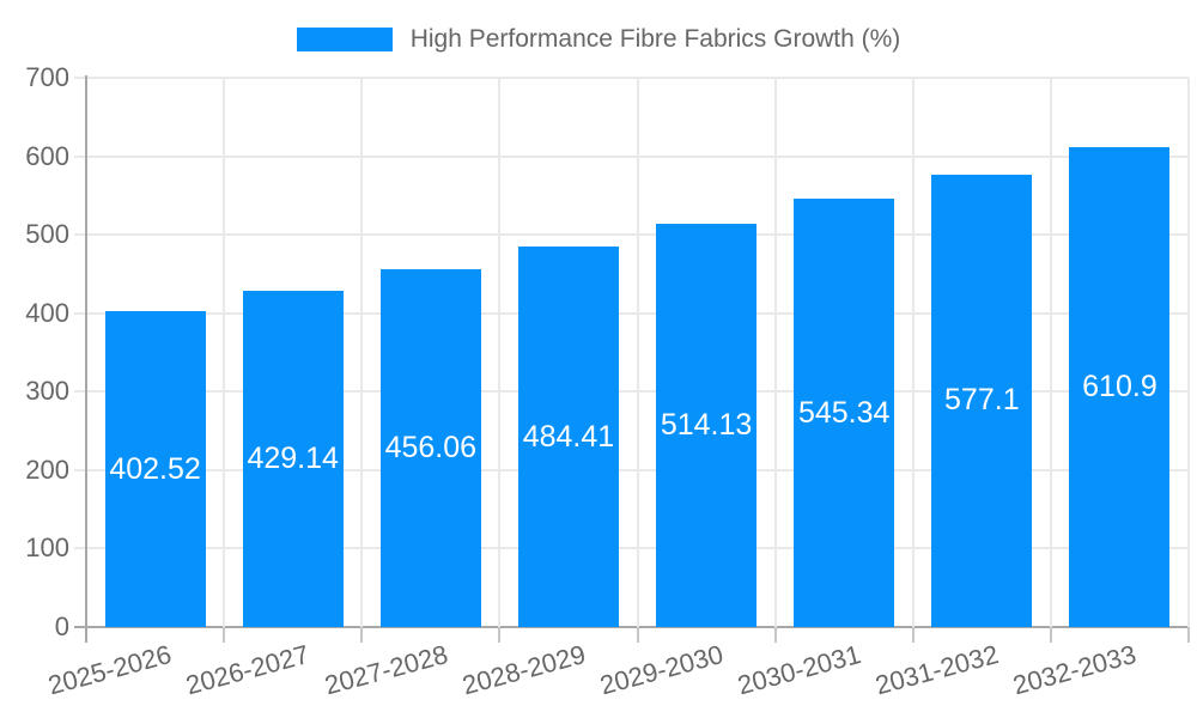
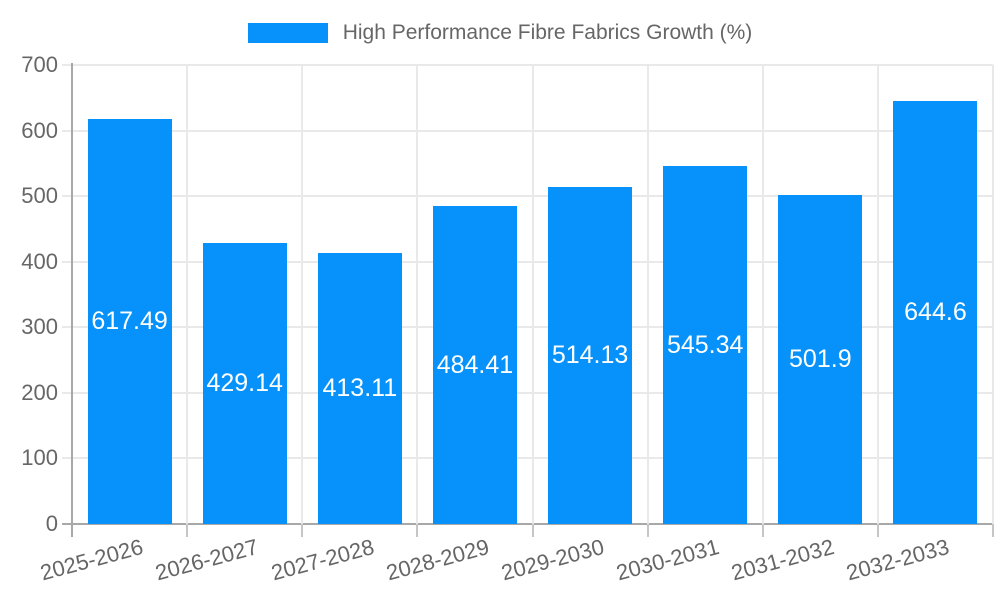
2025-2026: 402.52 -> 617.49
2027-2028: 456.06 -> 413.11
2031-2032: 577.1 -> 501.9
2032-2033: 610.9 -> 644.6
